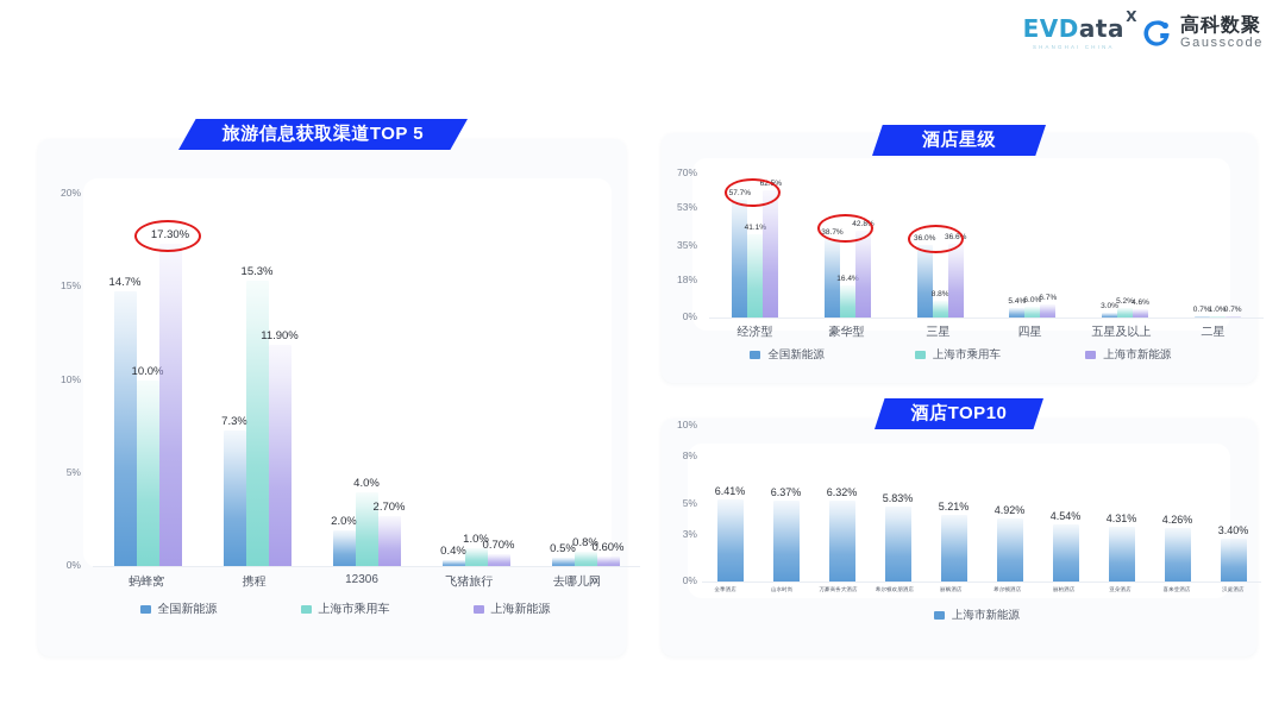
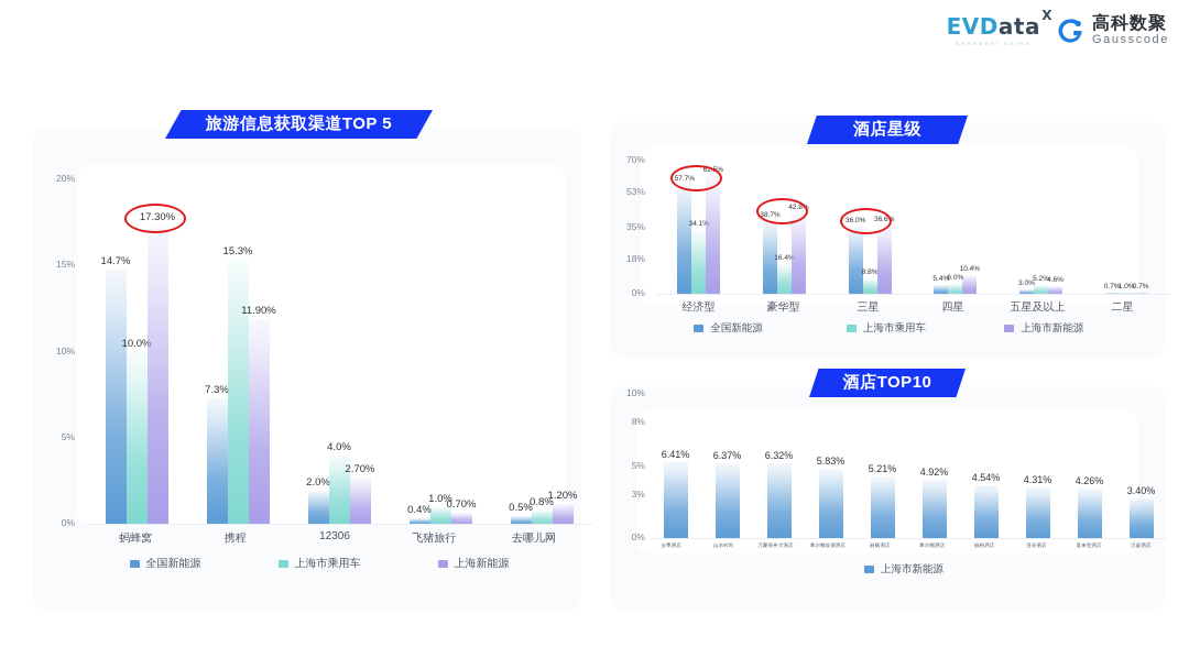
旅游信息获取渠道TOP 5/上海新能源/去哪儿网: 0.60% -> 1.20%
酒店星级/上海市乘用车/经济型: 41.1% -> 34.1%
酒店星级/上海市新能源/四星: 6.7% -> 10.4%
